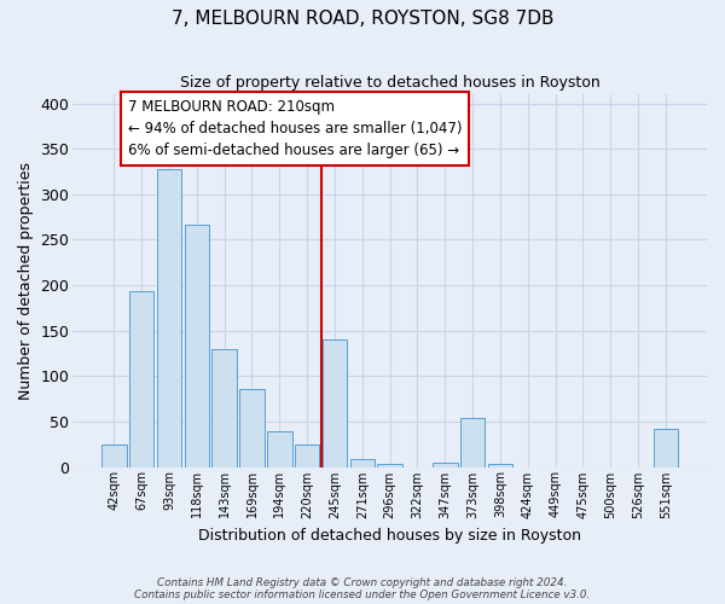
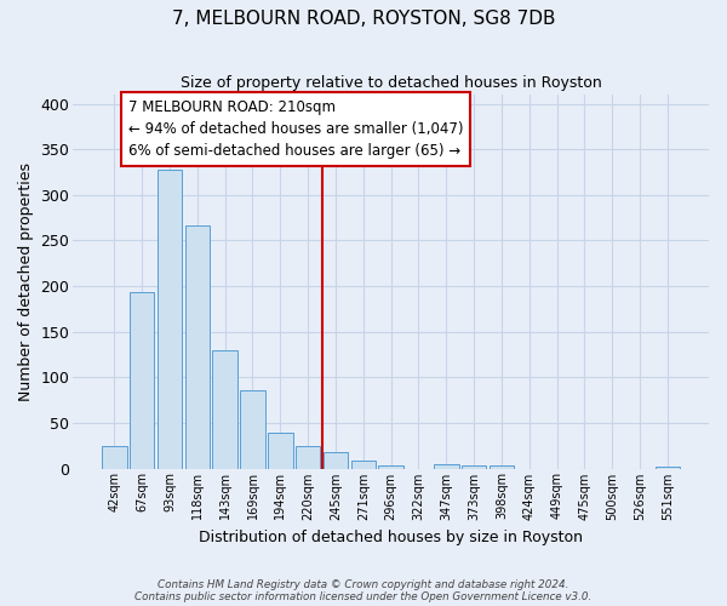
245sqm: 140 -> 18
373sqm: 54 -> 3
551sqm: 42 -> 2
